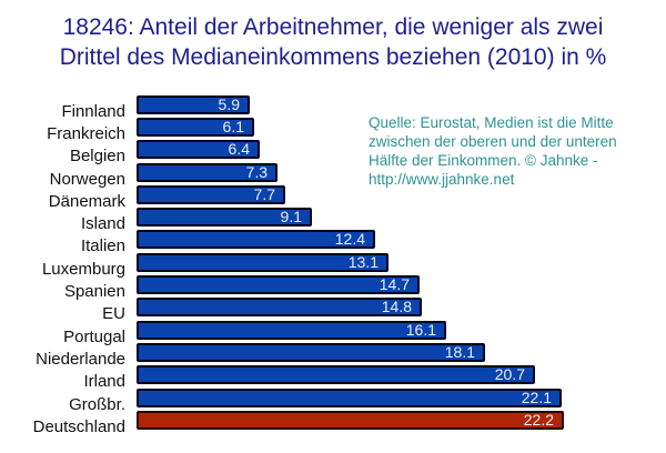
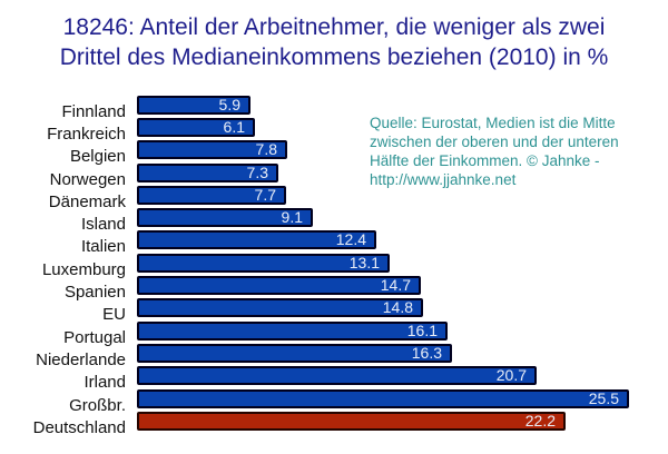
Belgien: 6.4 -> 7.8
Niederlande: 18.1 -> 16.3
Großbr.: 22.1 -> 25.5
